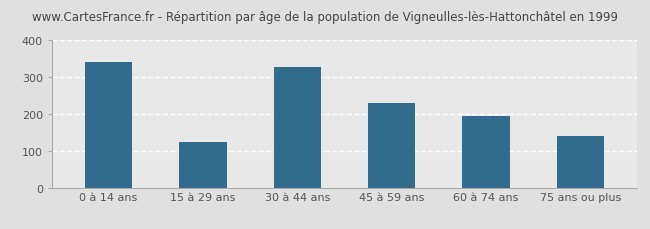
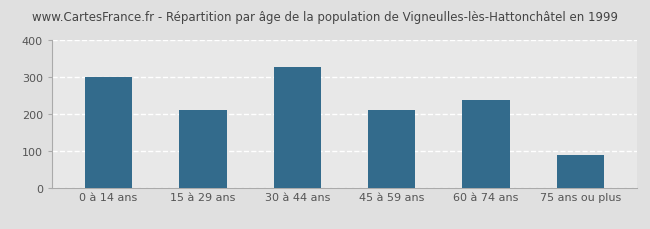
0 à 14 ans: 340 -> 300
15 à 29 ans: 125 -> 210
45 à 59 ans: 230 -> 212
60 à 74 ans: 195 -> 238
75 ans ou plus: 140 -> 88
